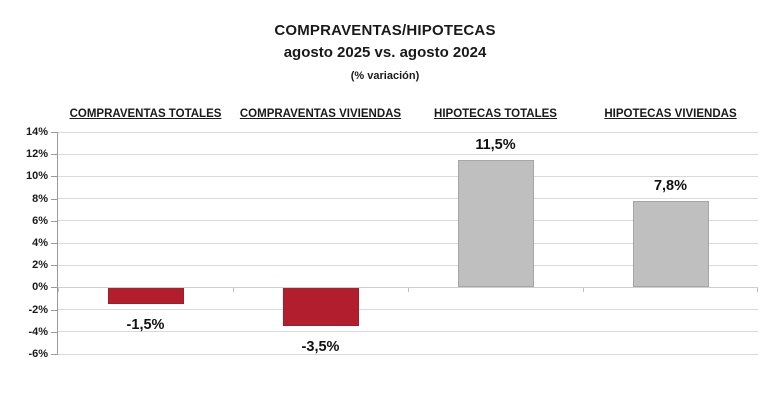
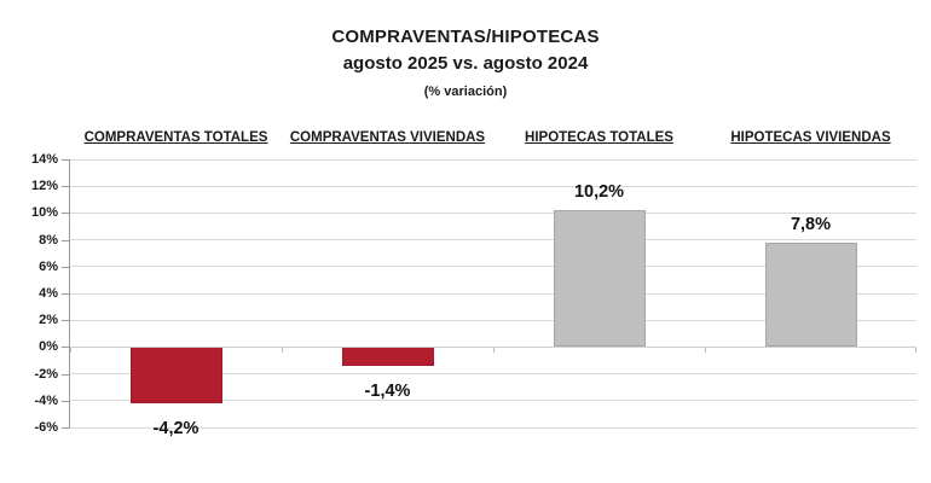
COMPRAVENTAS TOTALES: -1,5% -> -4,2%
COMPRAVENTAS VIVIENDAS: -3,5% -> -1,4%
HIPOTECAS TOTALES: 11,5% -> 10,2%
